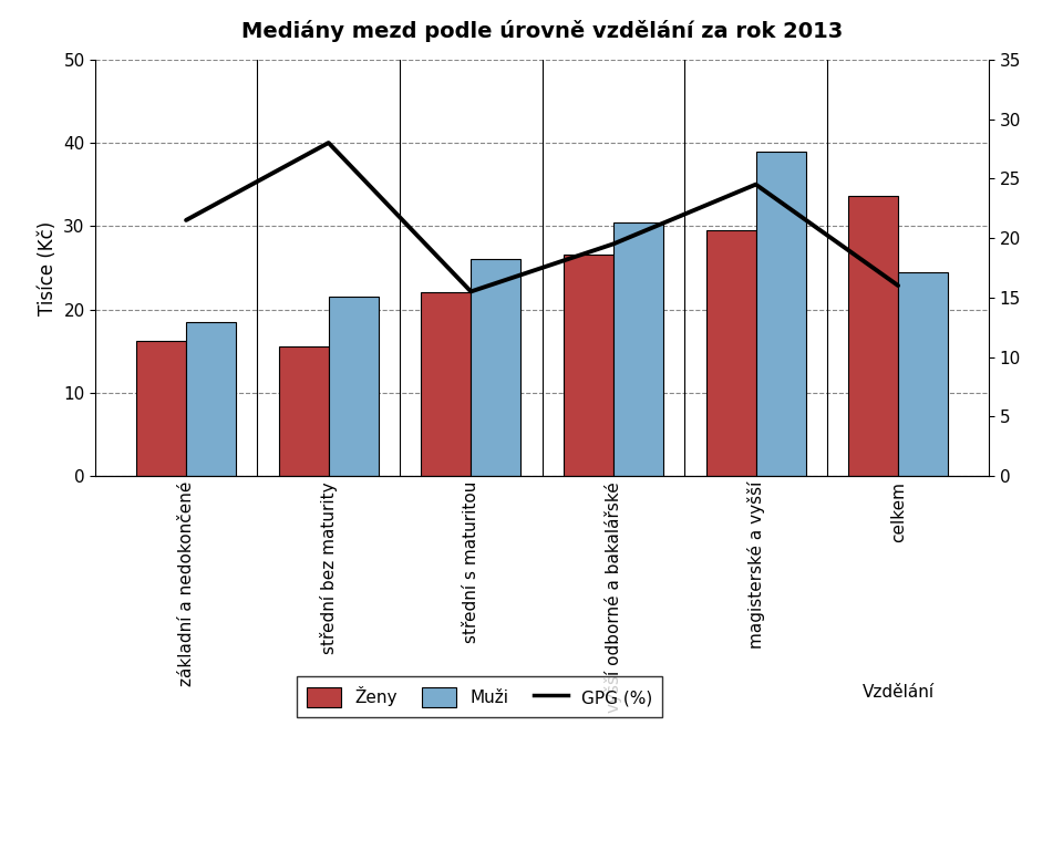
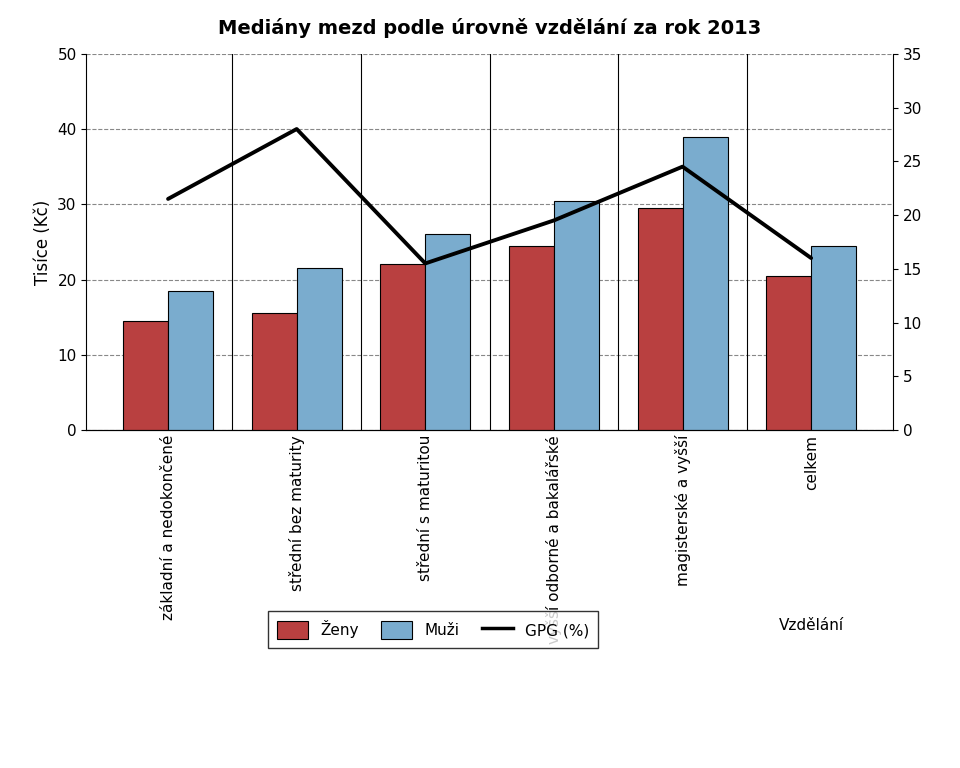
Ženy/základní a nedokončené: 16.2 -> 14.5
Ženy/vyšší odborné a bakalářské: 26.6 -> 24.5
Ženy/celkem: 33.6 -> 20.5
